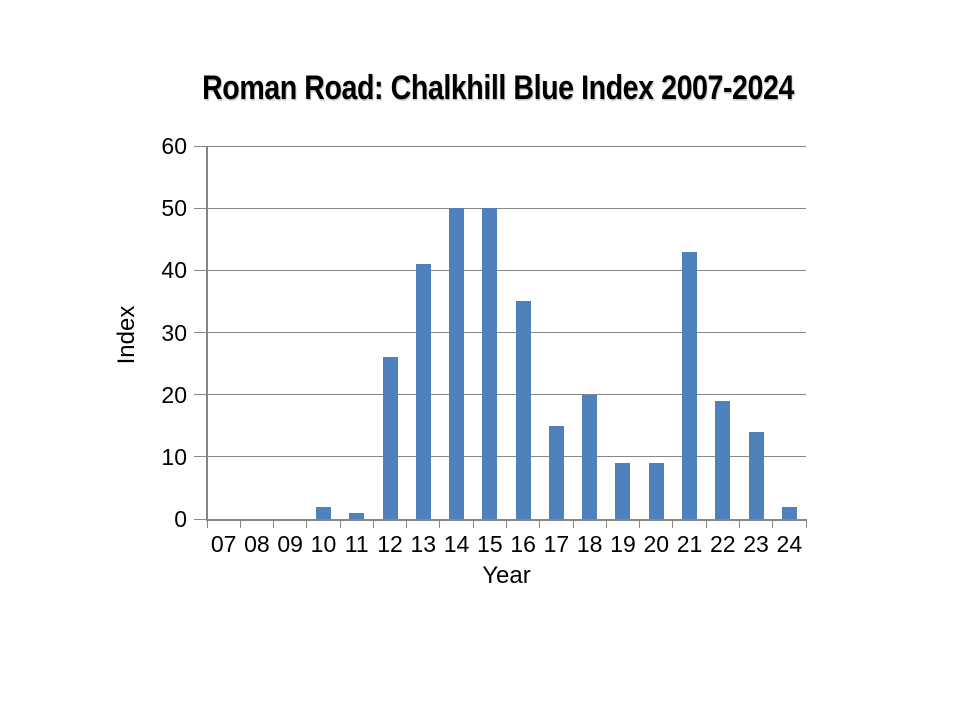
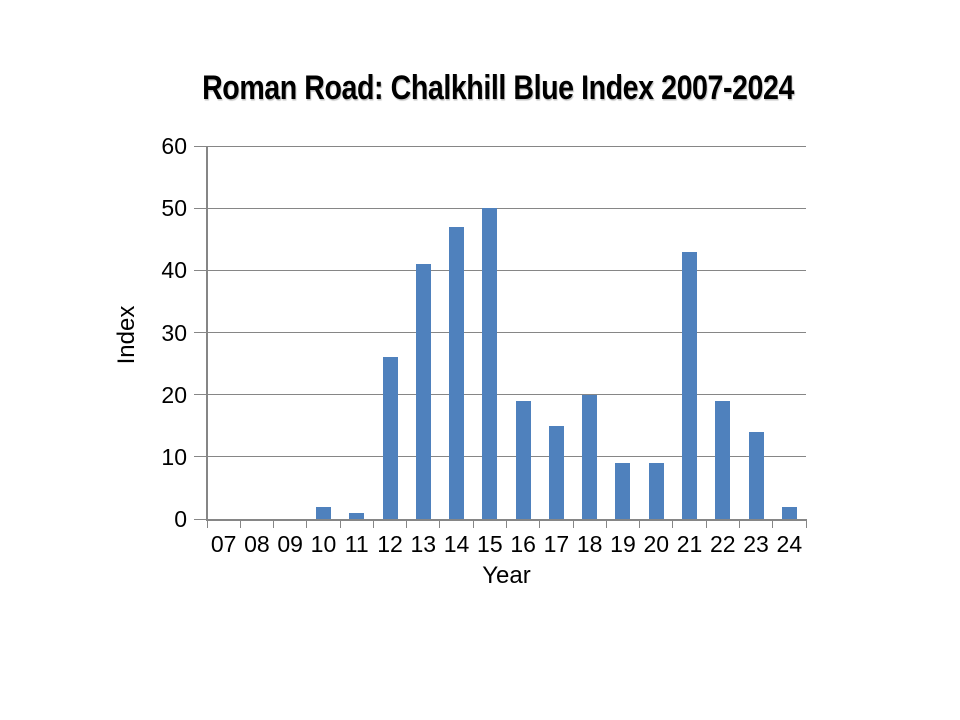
14: 50 -> 47
16: 35 -> 19
